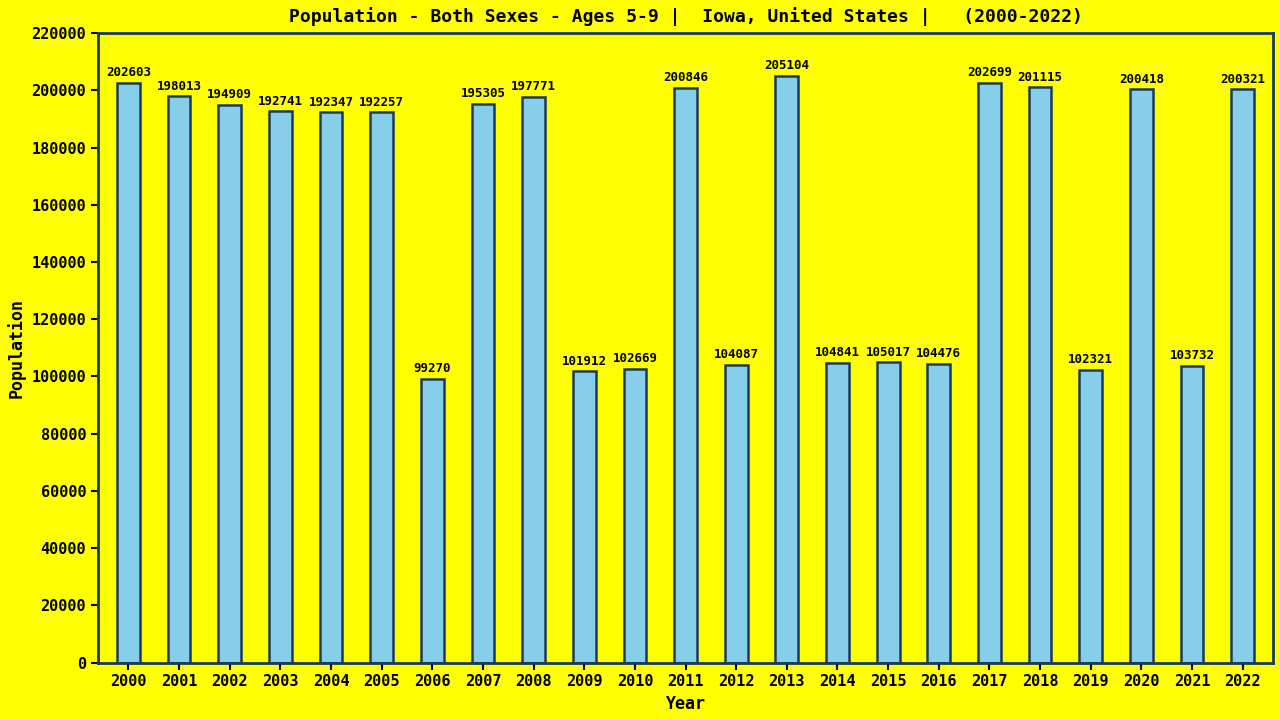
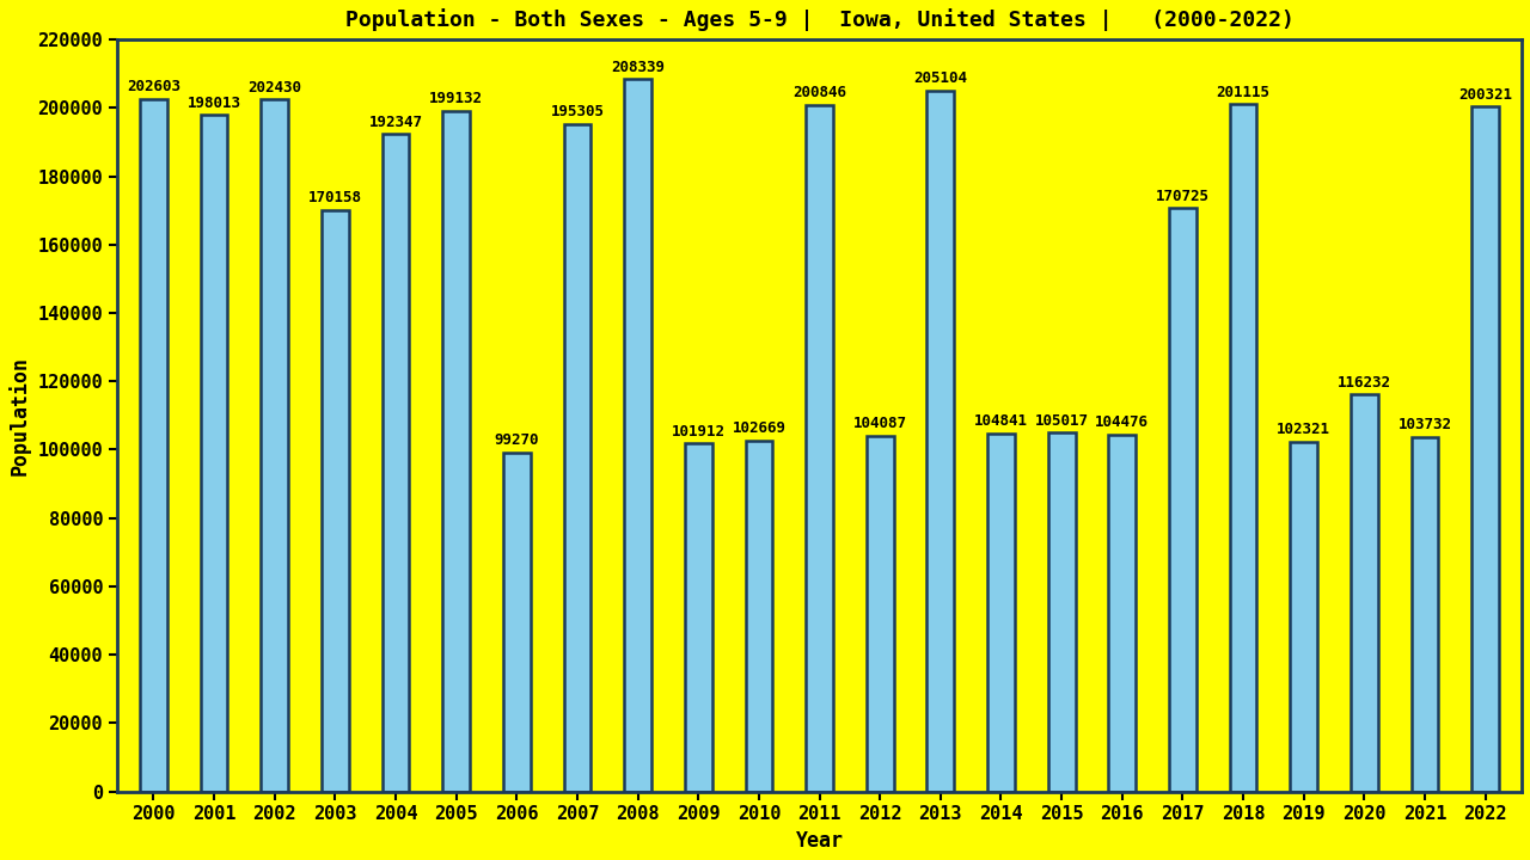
2002: 194909 -> 202430
2003: 192741 -> 170158
2005: 192257 -> 199132
2008: 197771 -> 208339
2017: 202699 -> 170725
2020: 200418 -> 116232
